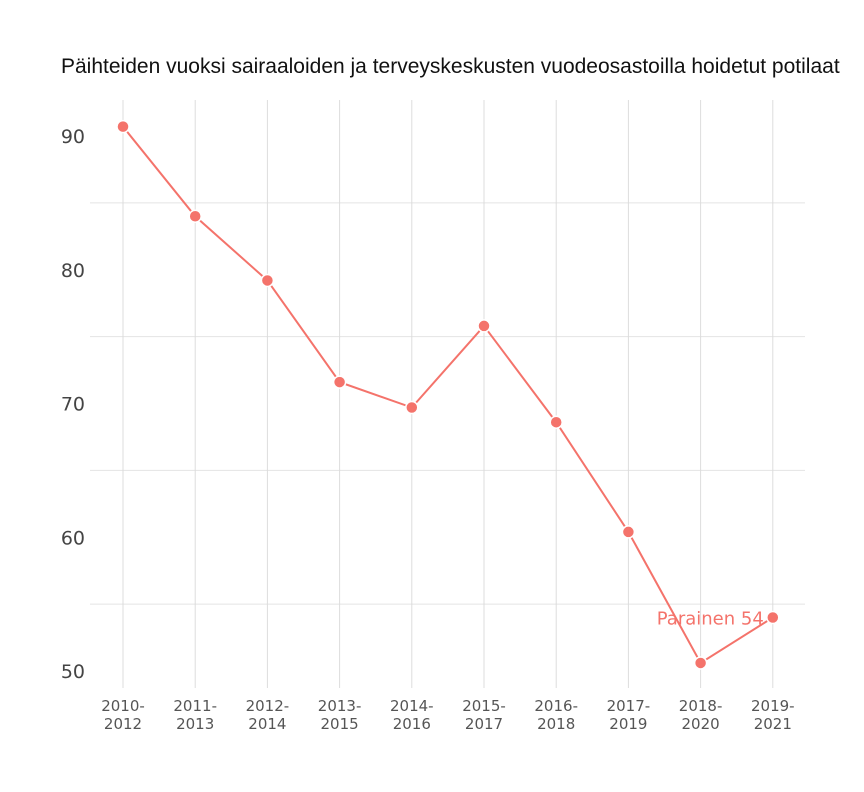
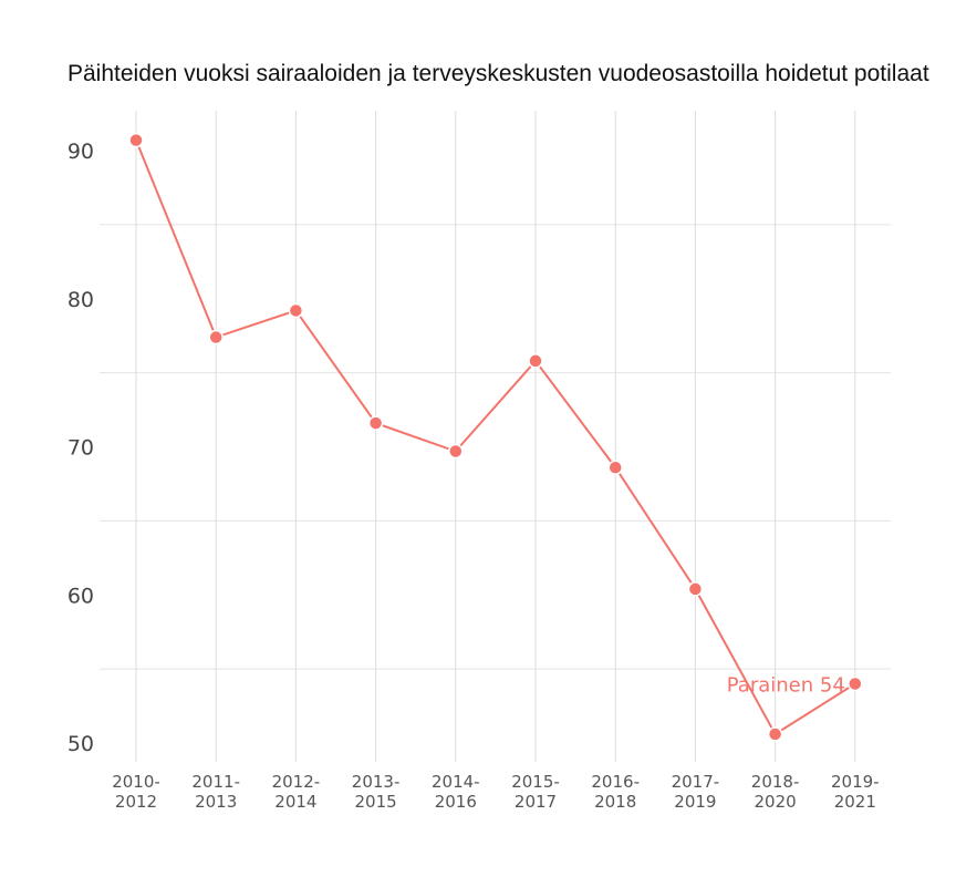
2011-2013: 84.0 -> 77.4
